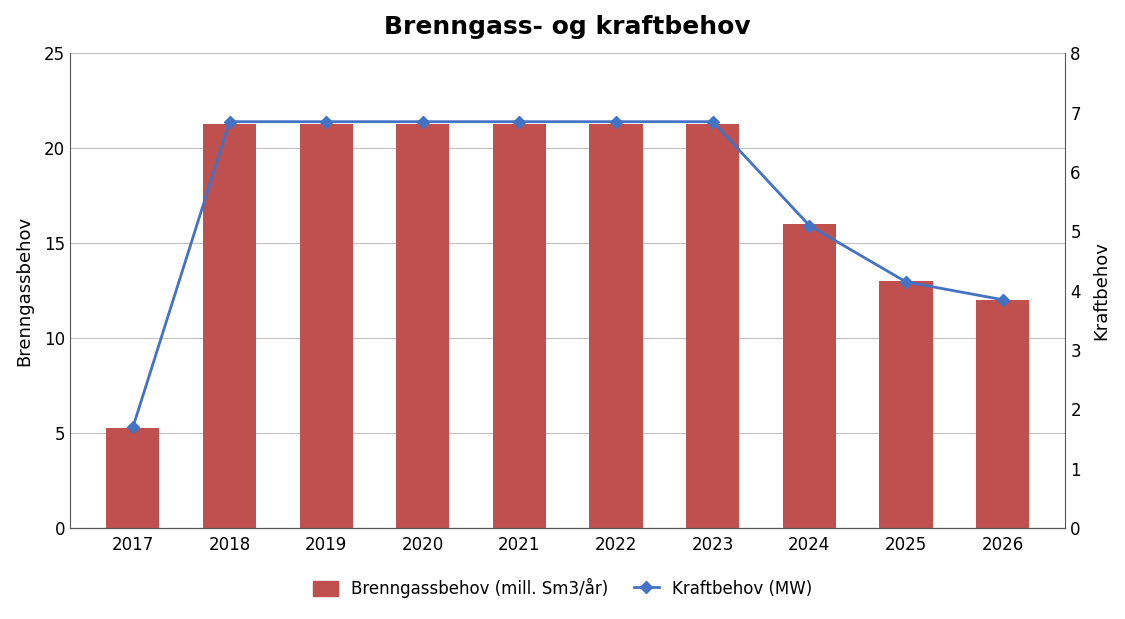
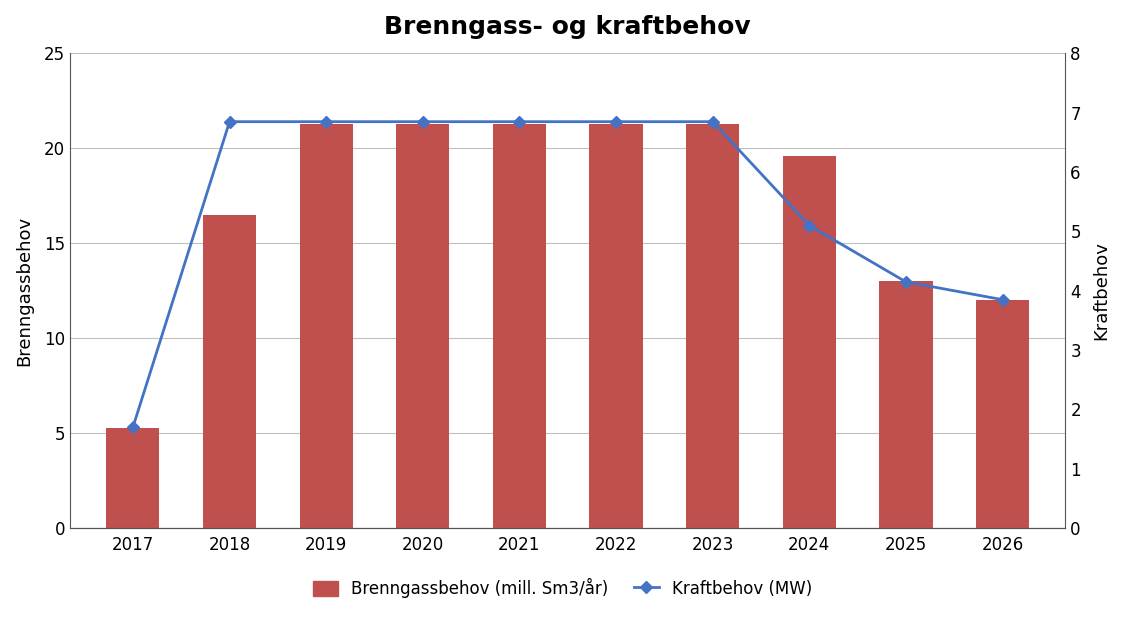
Brenngassbehov (mill. Sm3/år)/2018: 21.3 -> 16.5
Brenngassbehov (mill. Sm3/år)/2024: 16.0 -> 19.6
